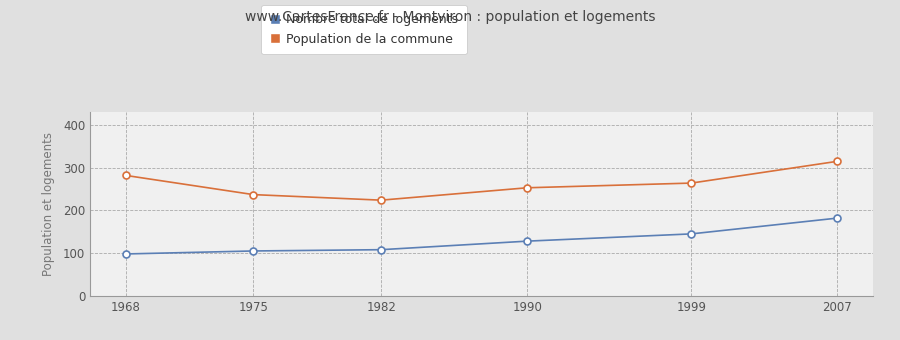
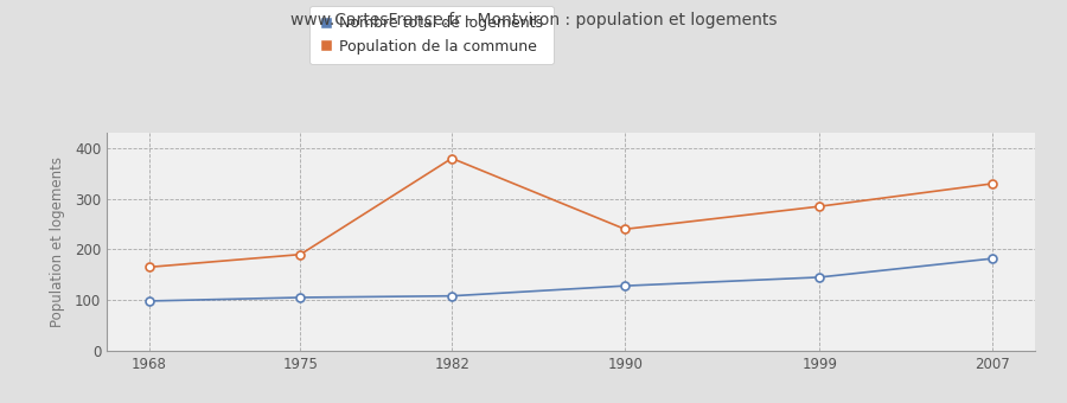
Population de la commune/1968: 282 -> 165
Population de la commune/1975: 237 -> 190
Population de la commune/1982: 224 -> 380
Population de la commune/1990: 253 -> 240
Population de la commune/1999: 264 -> 285
Population de la commune/2007: 315 -> 330
